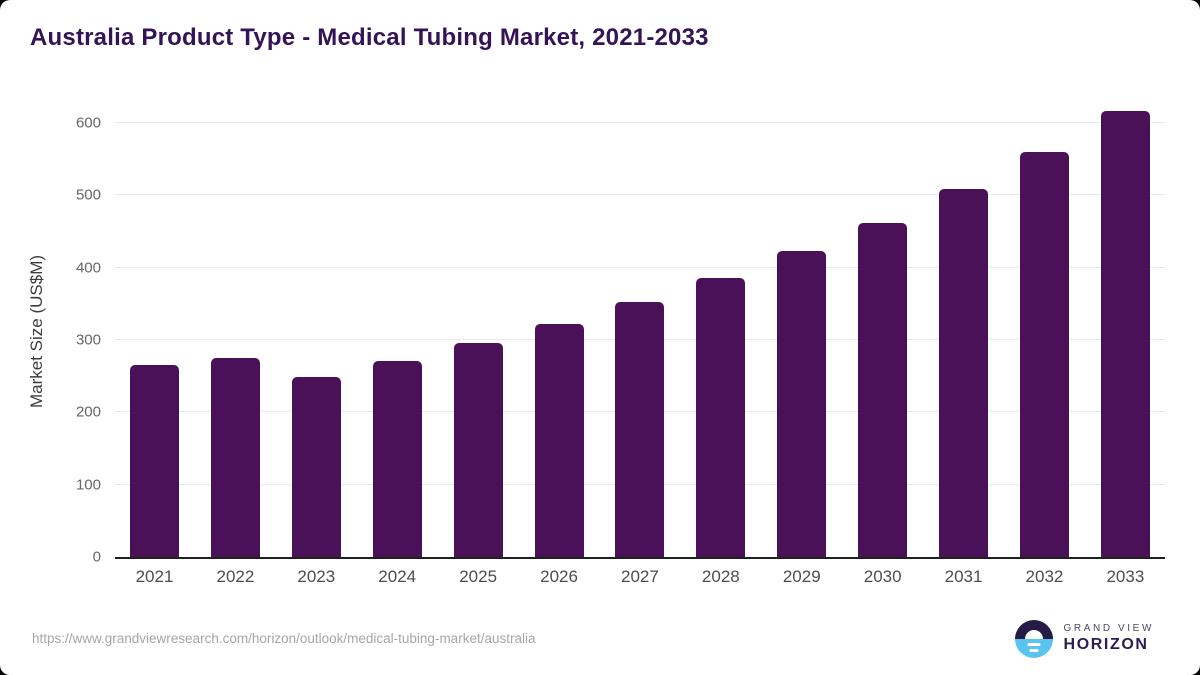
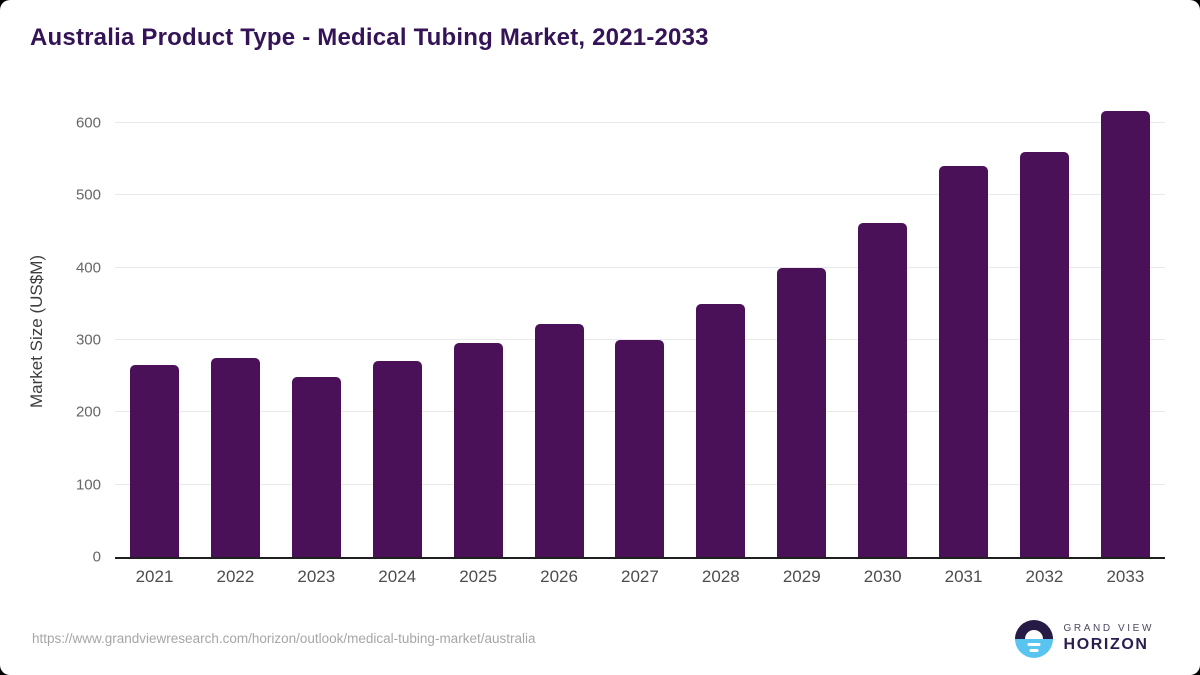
2027: 350 -> 300
2028: 390 -> 350
2029: 420 -> 400
2031: 510 -> 540
